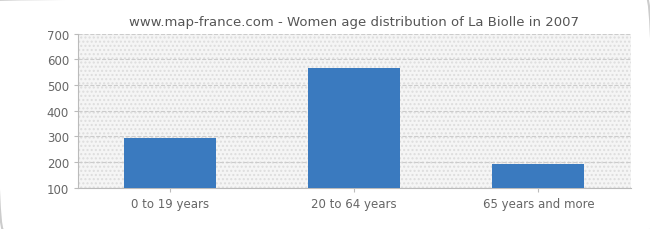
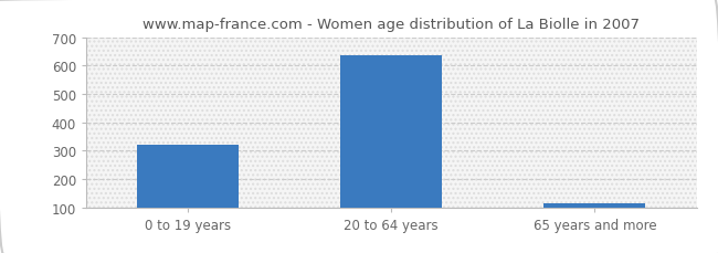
0 to 19 years: 295 -> 320
20 to 64 years: 565 -> 635
65 years and more: 190 -> 115
